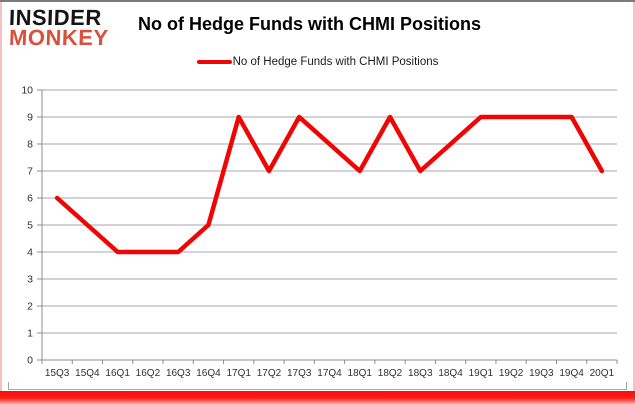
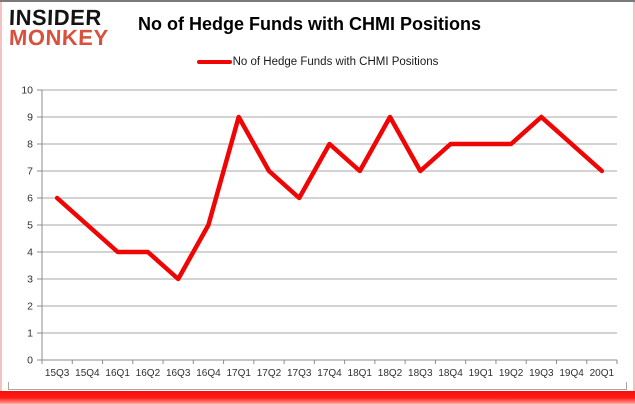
16Q3: 4 -> 3
17Q3: 9 -> 6
19Q1: 9 -> 8
19Q2: 9 -> 8
19Q4: 9 -> 8
